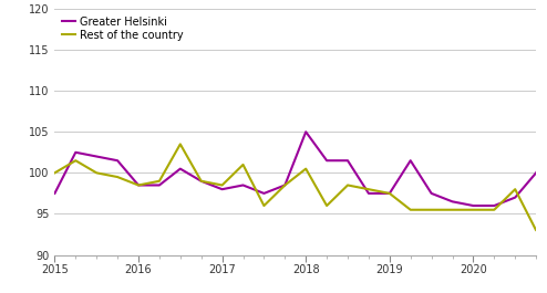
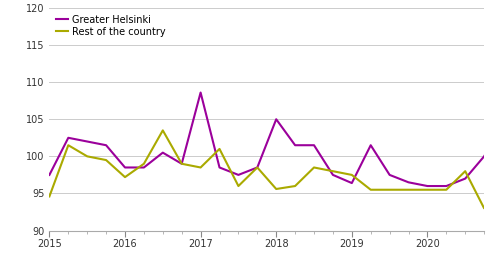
Rest of the country/2015: 100.0 -> 94.6
Rest of the country/2016: 98.5 -> 97.2
Greater Helsinki/2017: 98.0 -> 108.6
Rest of the country/2018: 100.5 -> 95.6
Greater Helsinki/2019: 97.5 -> 96.4
